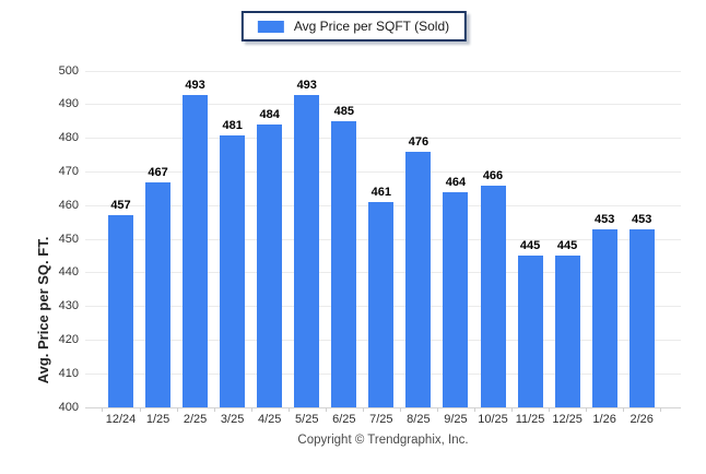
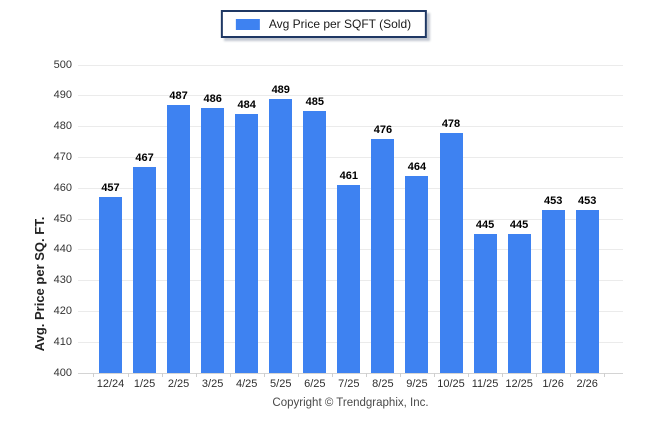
2/25: 493 -> 487
3/25: 481 -> 486
5/25: 493 -> 489
10/25: 466 -> 478
